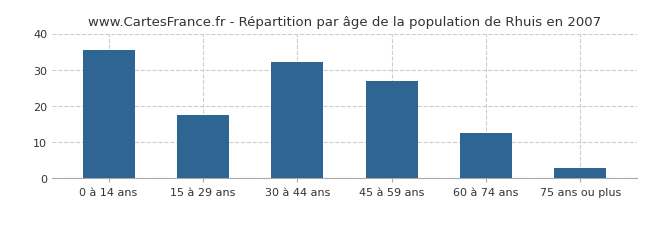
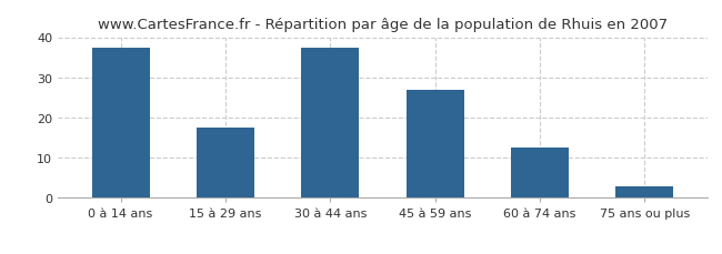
0 à 14 ans: 35.5 -> 37.5
30 à 44 ans: 32.0 -> 37.5
